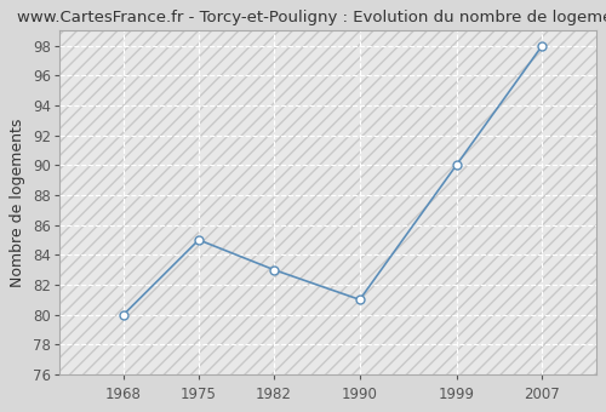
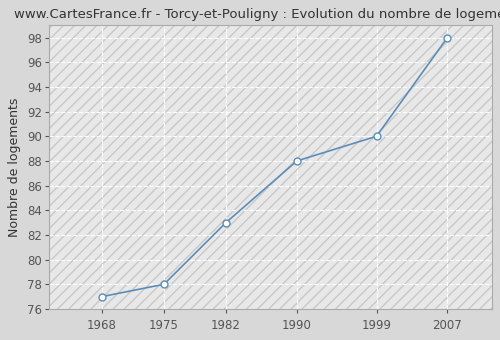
1968: 80 -> 77
1975: 85 -> 78
1990: 81 -> 88
